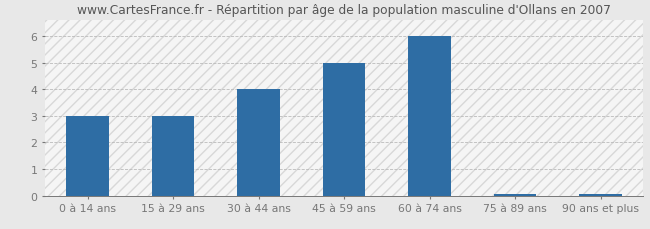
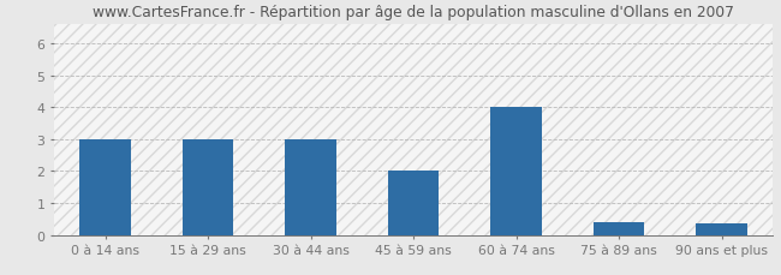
30 à 44 ans: 4.00 -> 3.00
45 à 59 ans: 5.00 -> 2.00
60 à 74 ans: 6.00 -> 4.00
75 à 89 ans: 0.05 -> 0.40
90 ans et plus: 0.05 -> 0.35
